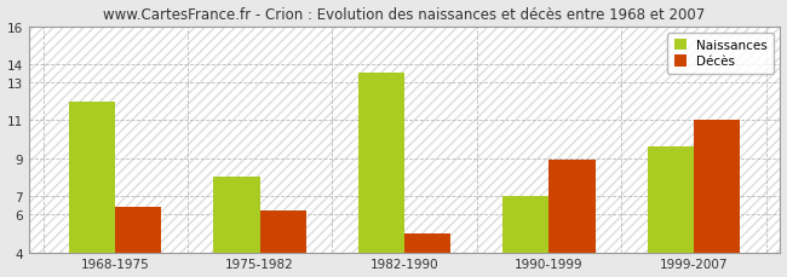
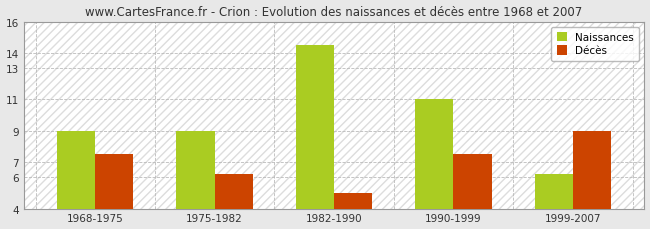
Naissances/1968-1975: 12.0 -> 9.0
Décès/1968-1975: 6.4 -> 7.5
Naissances/1975-1982: 8.0 -> 9.0
Naissances/1982-1990: 13.5 -> 14.5
Naissances/1990-1999: 7.0 -> 11.0
Décès/1990-1999: 8.9 -> 7.5
Naissances/1999-2007: 9.6 -> 6.2
Décès/1999-2007: 11.0 -> 9.0
